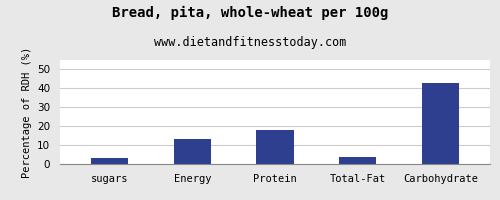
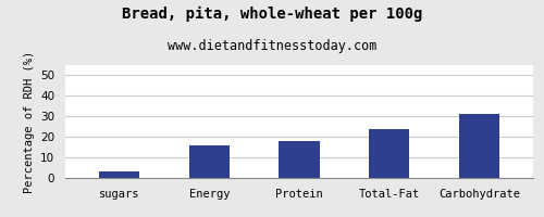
Energy: 13 -> 16
Total-Fat: 4 -> 24
Carbohydrate: 43 -> 31
